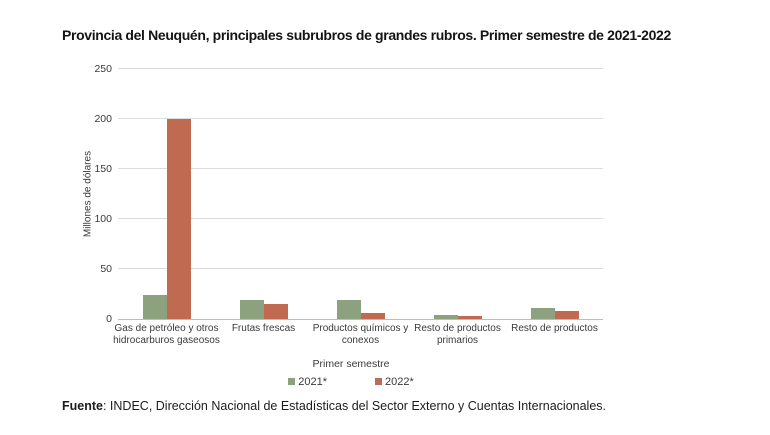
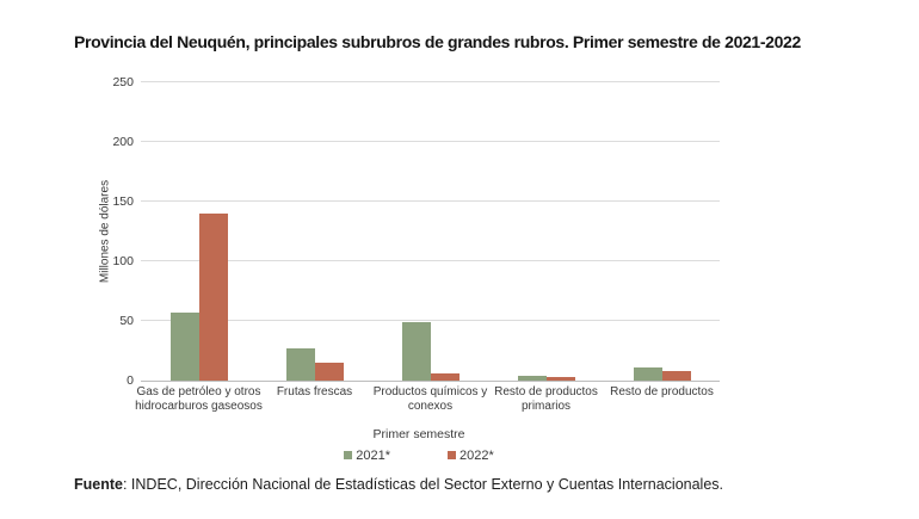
2021*/Gas de petróleo y otros hidrocarburos gaseosos: 24 -> 57
2022*/Gas de petróleo y otros hidrocarburos gaseosos: 200 -> 140
2021*/Frutas frescas: 19 -> 27
2021*/Productos químicos y conexos: 19 -> 49
